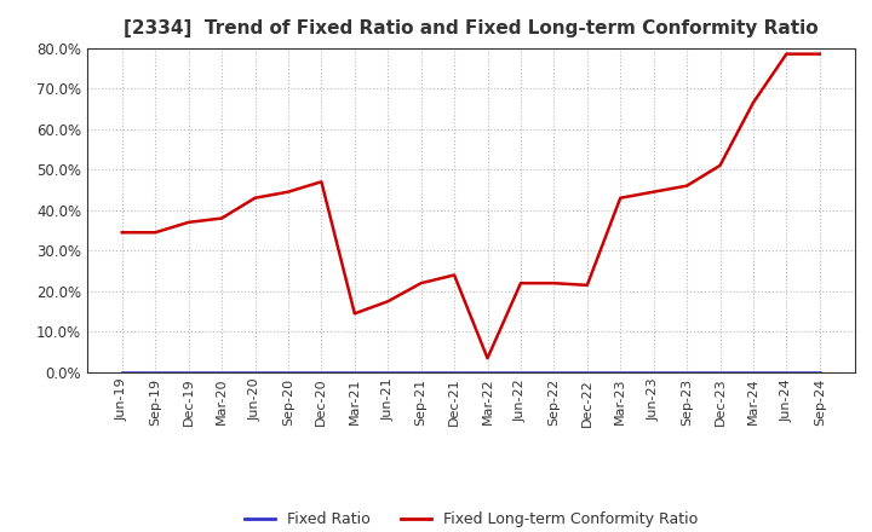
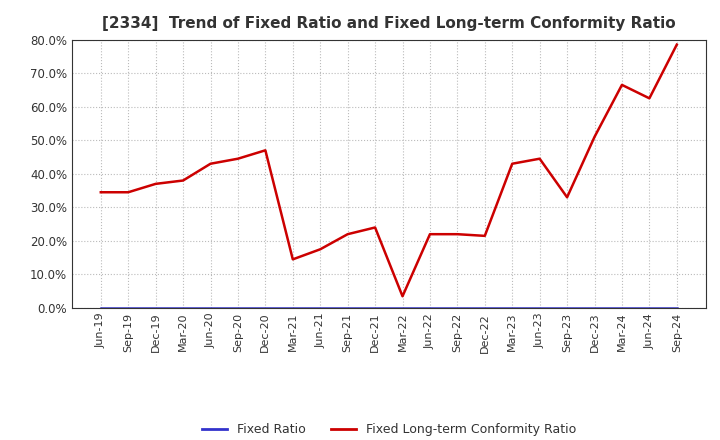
Fixed Long-term Conformity Ratio/Sep-23: 46.0% -> 33.0%
Fixed Long-term Conformity Ratio/Jun-24: 78.5% -> 62.5%
